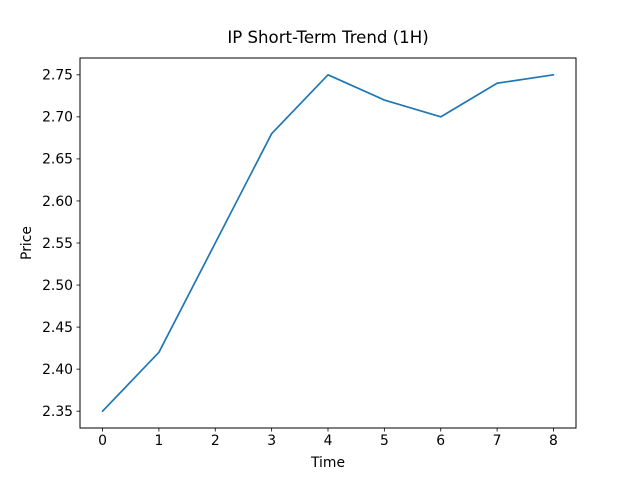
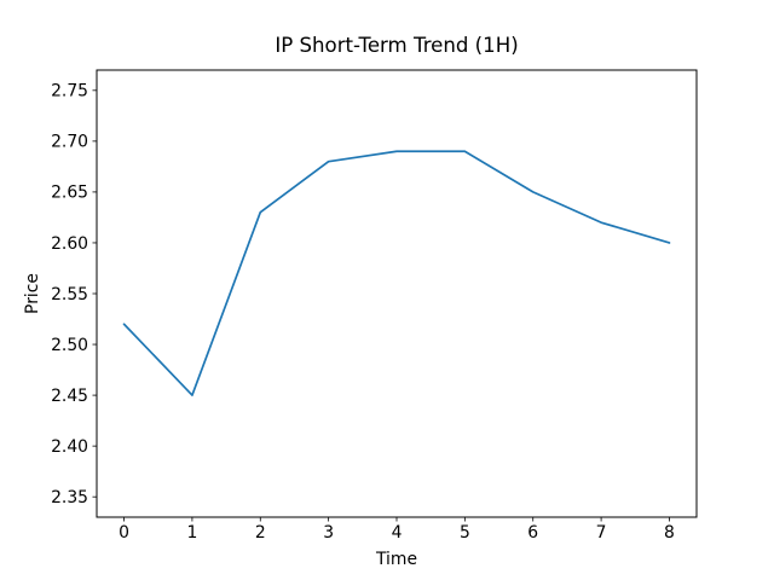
0: 2.35 -> 2.52
1: 2.42 -> 2.45
2: 2.55 -> 2.63
4: 2.75 -> 2.69
5: 2.72 -> 2.69
6: 2.70 -> 2.65
7: 2.74 -> 2.62
8: 2.75 -> 2.60
